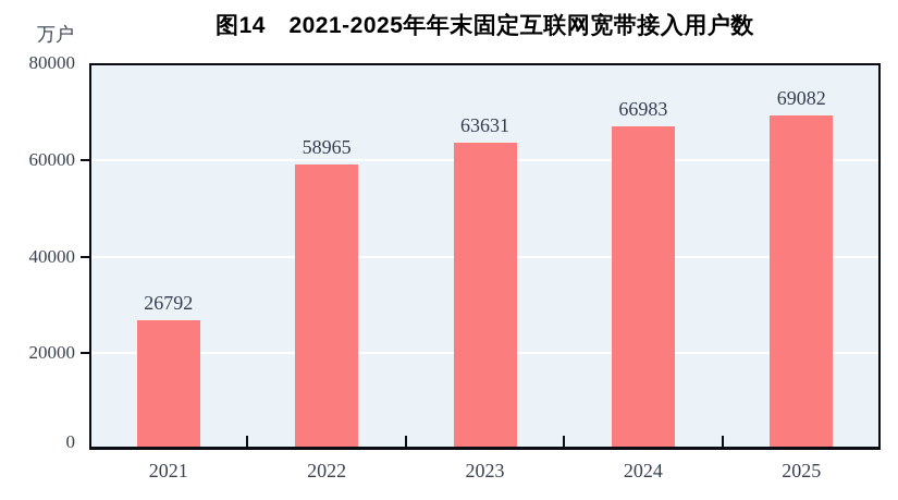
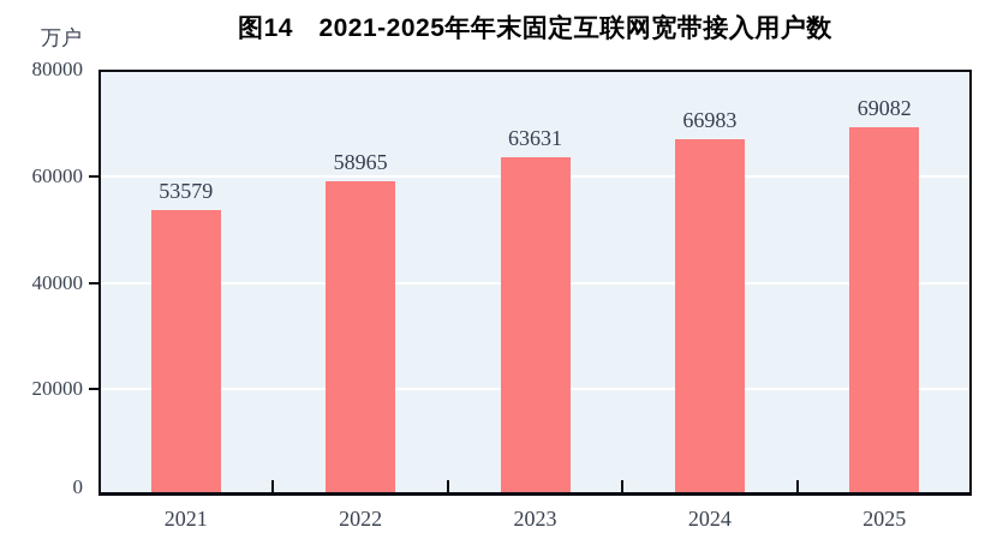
2021: 26792 -> 53579
